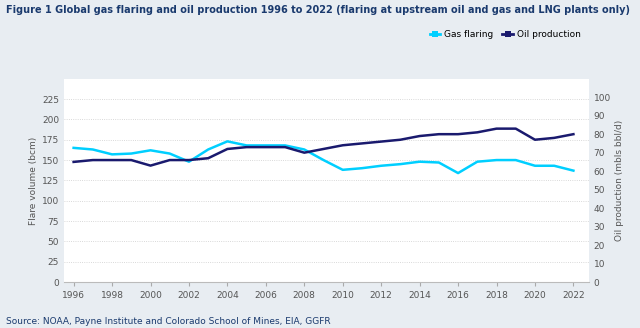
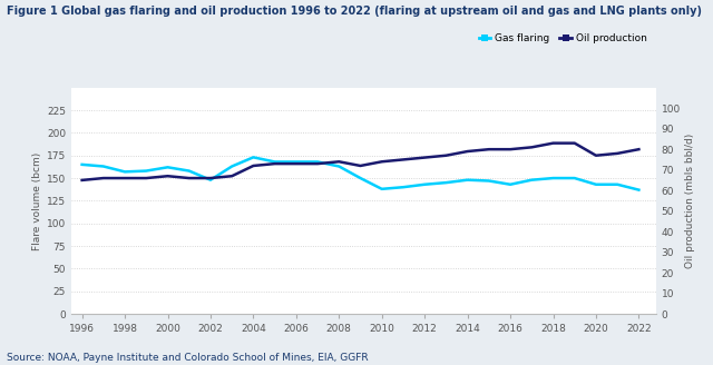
Oil production/2000: 63 -> 67
Oil production/2008: 70 -> 74
Gas flaring/2016: 134 -> 143
